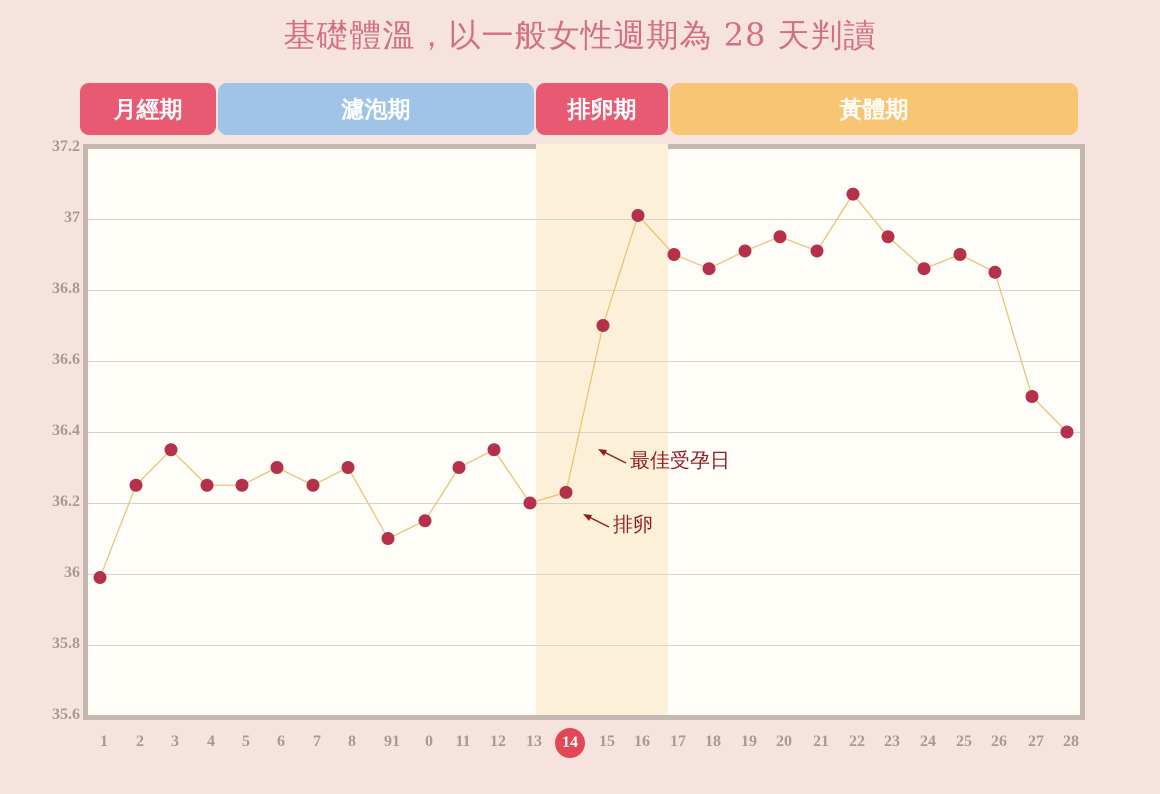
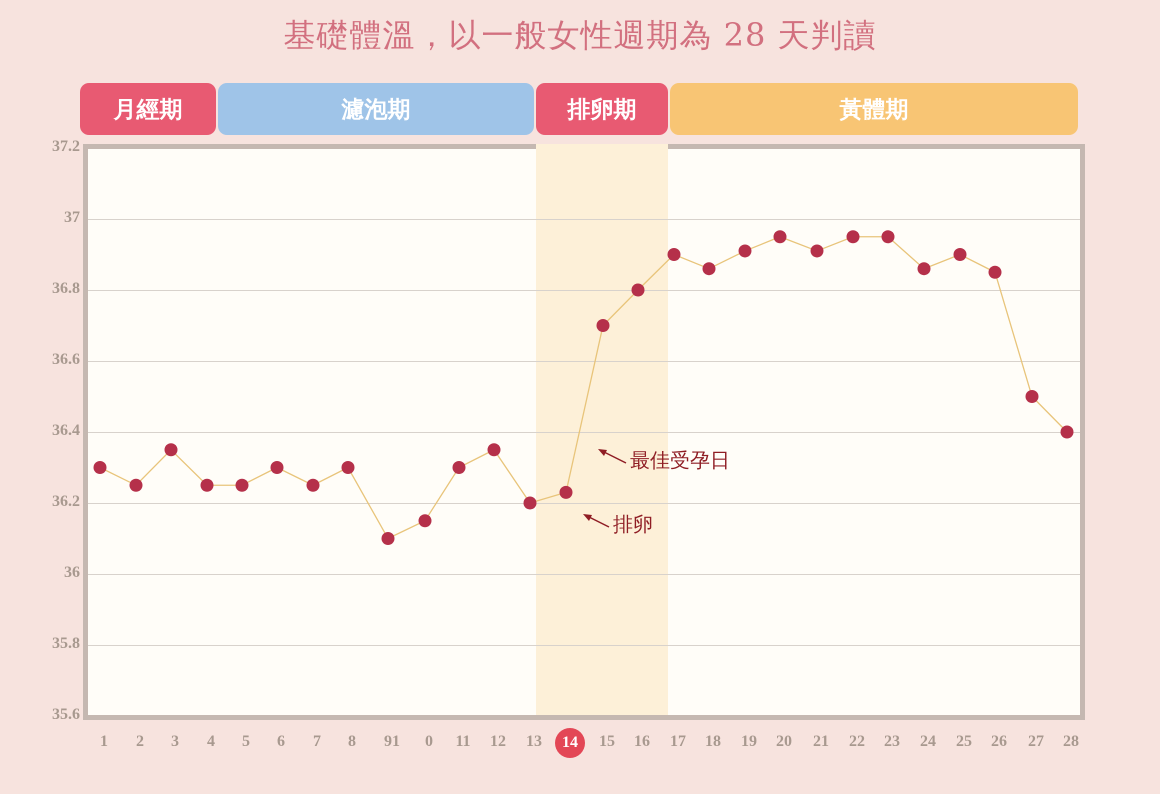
1: 35.99 -> 36.30
16: 37.01 -> 36.80
22: 37.07 -> 36.95
